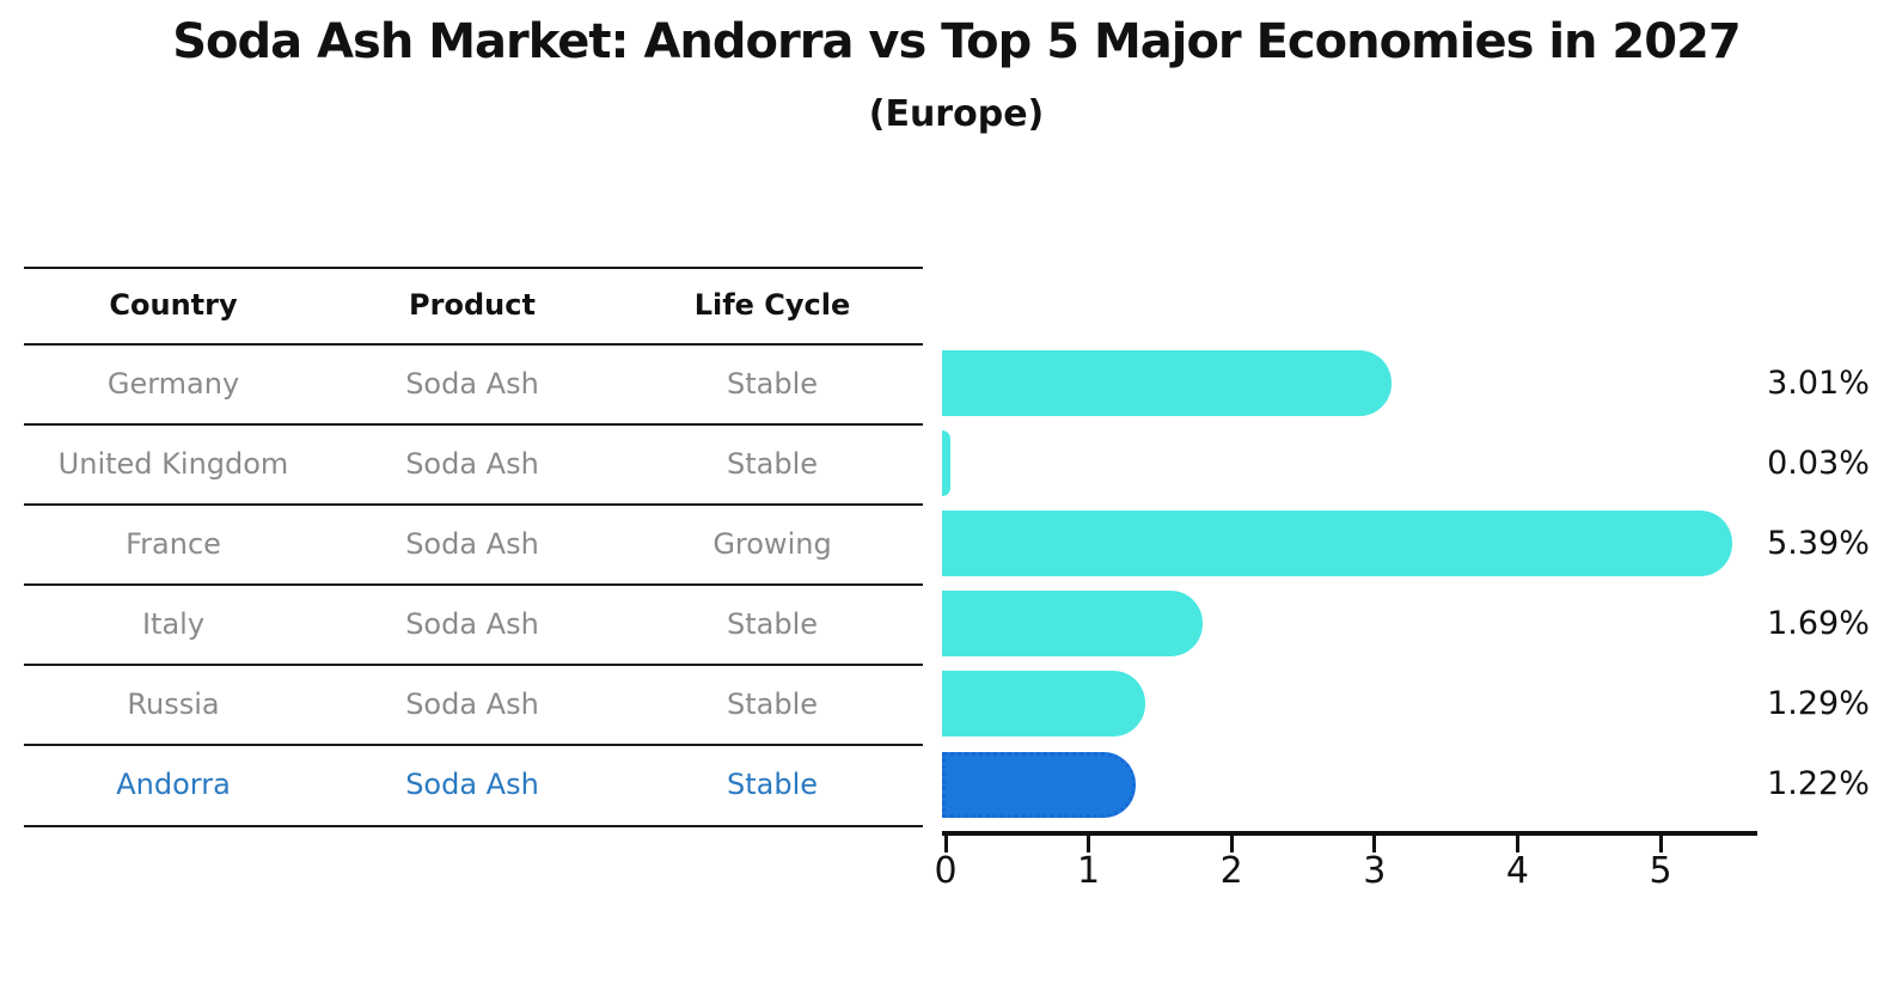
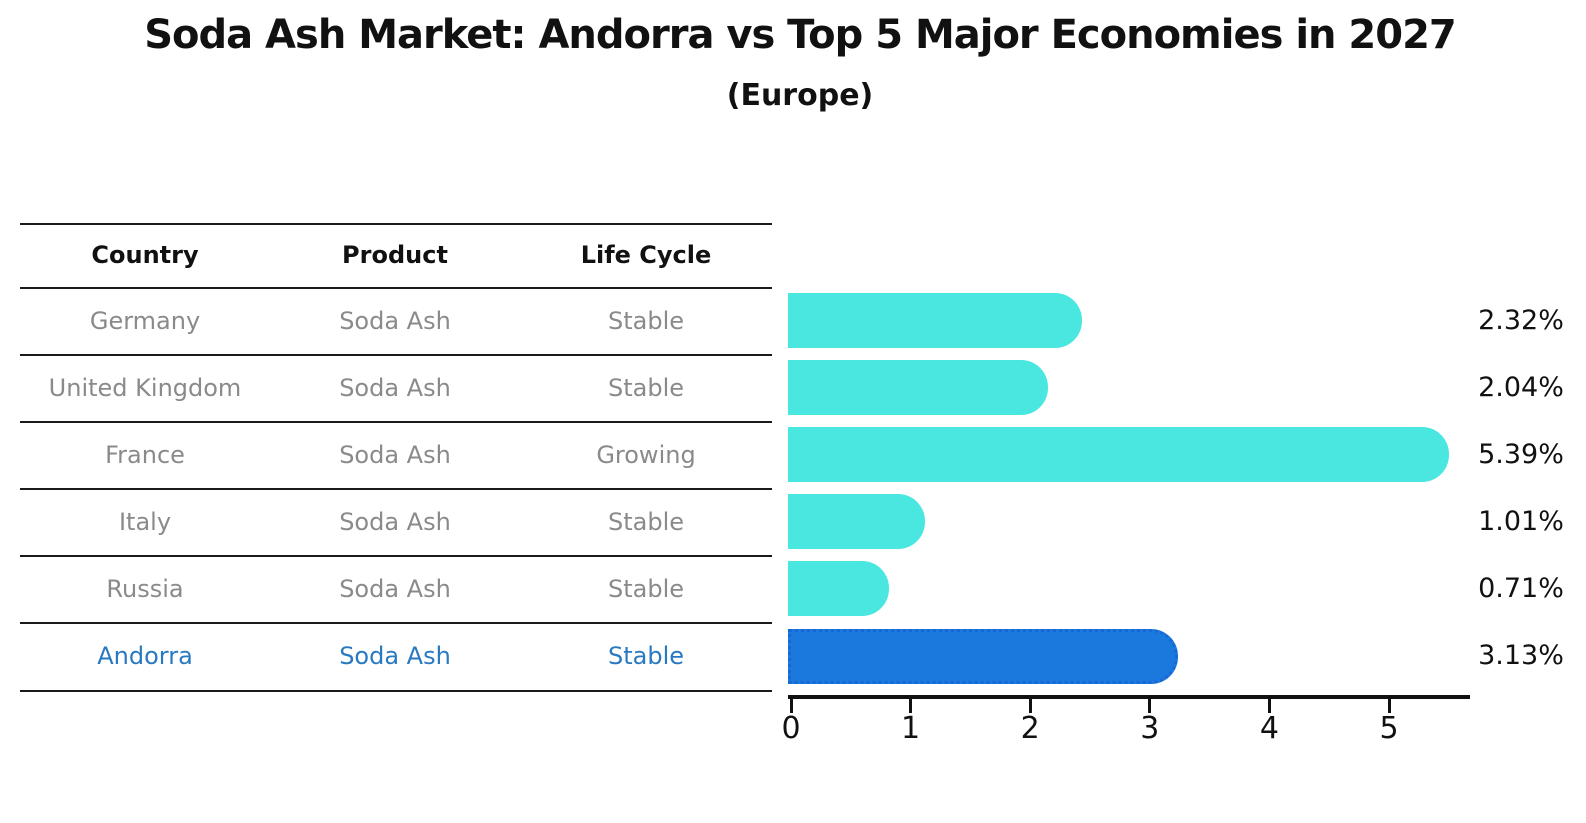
Germany: 3.01% -> 2.32%
United Kingdom: 0.03% -> 2.04%
Italy: 1.69% -> 1.01%
Russia: 1.29% -> 0.71%
Andorra: 1.22% -> 3.13%
